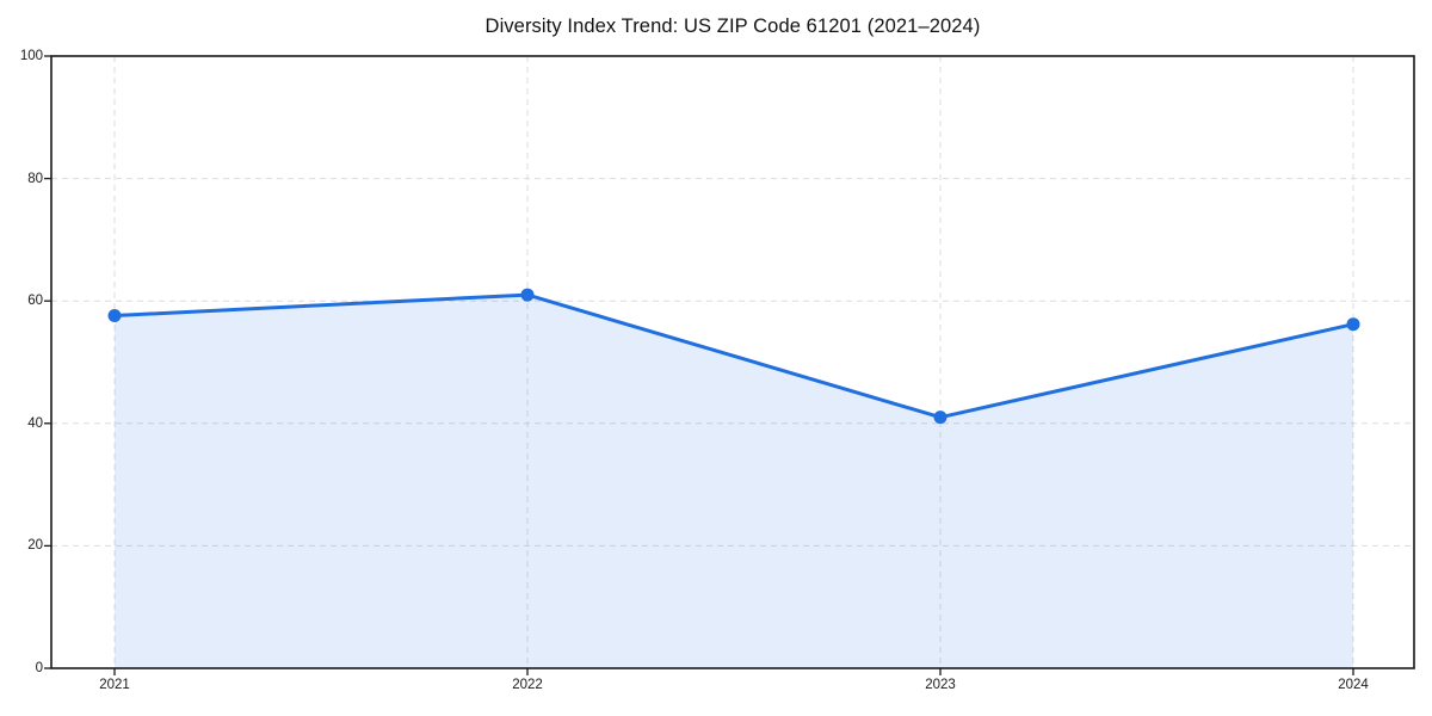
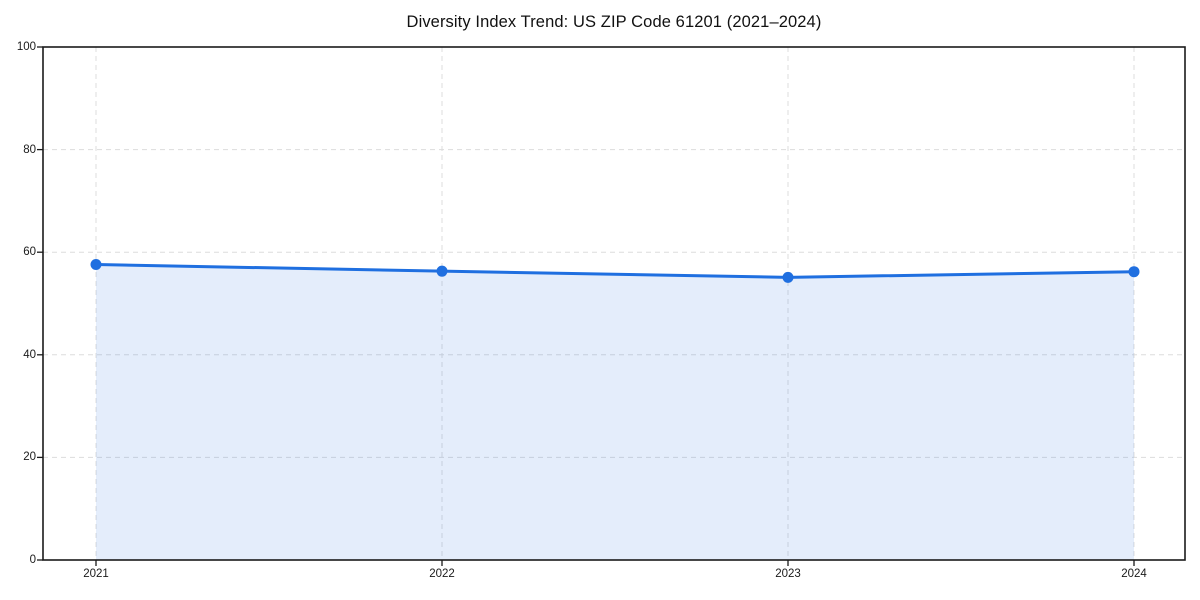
2022: 61 -> 56
2023: 41 -> 55
